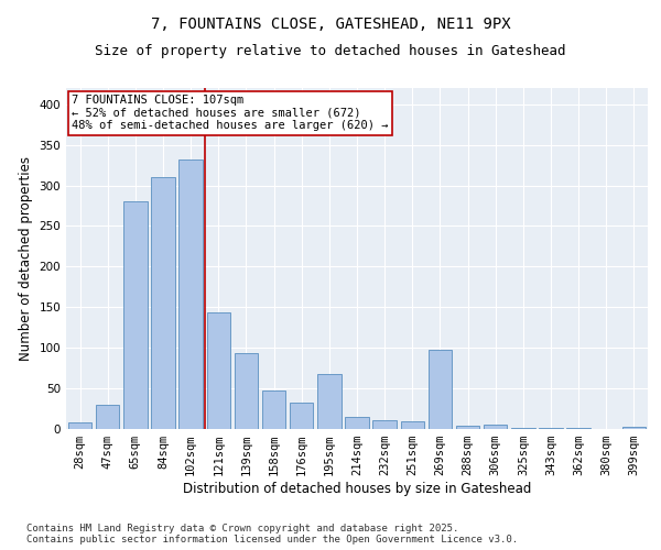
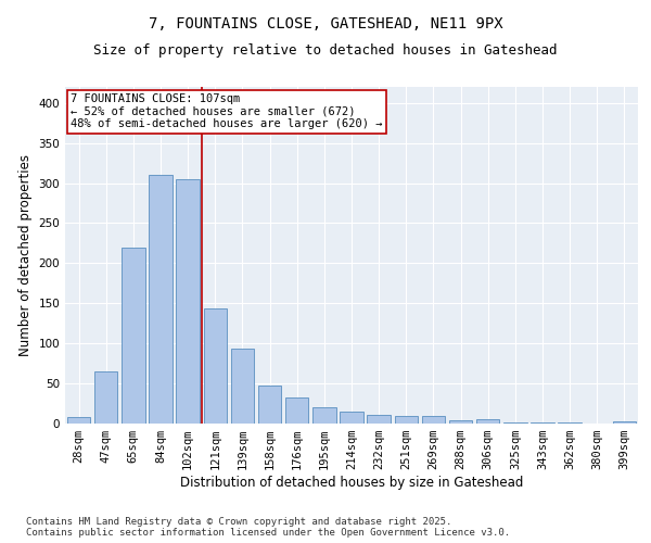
47sqm: 30 -> 65
65sqm: 280 -> 220
102sqm: 332 -> 305
195sqm: 68 -> 21
269sqm: 98 -> 9
